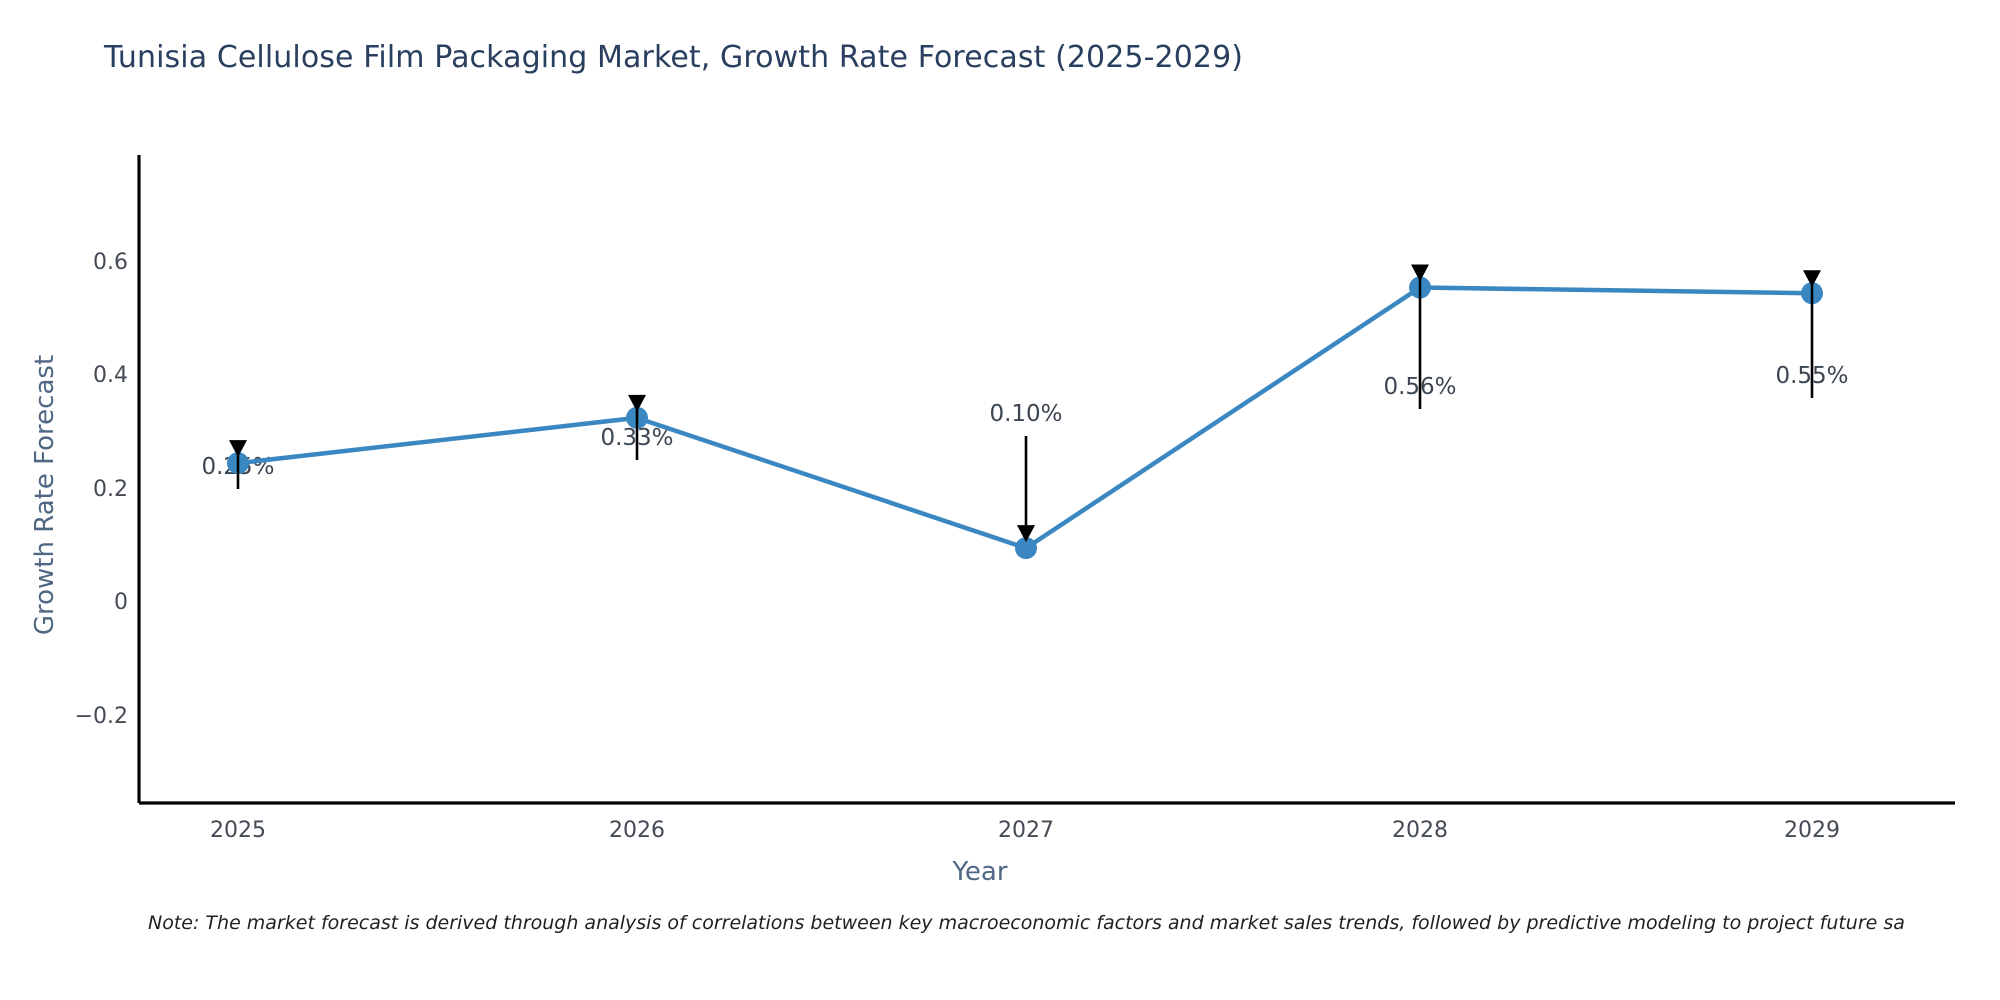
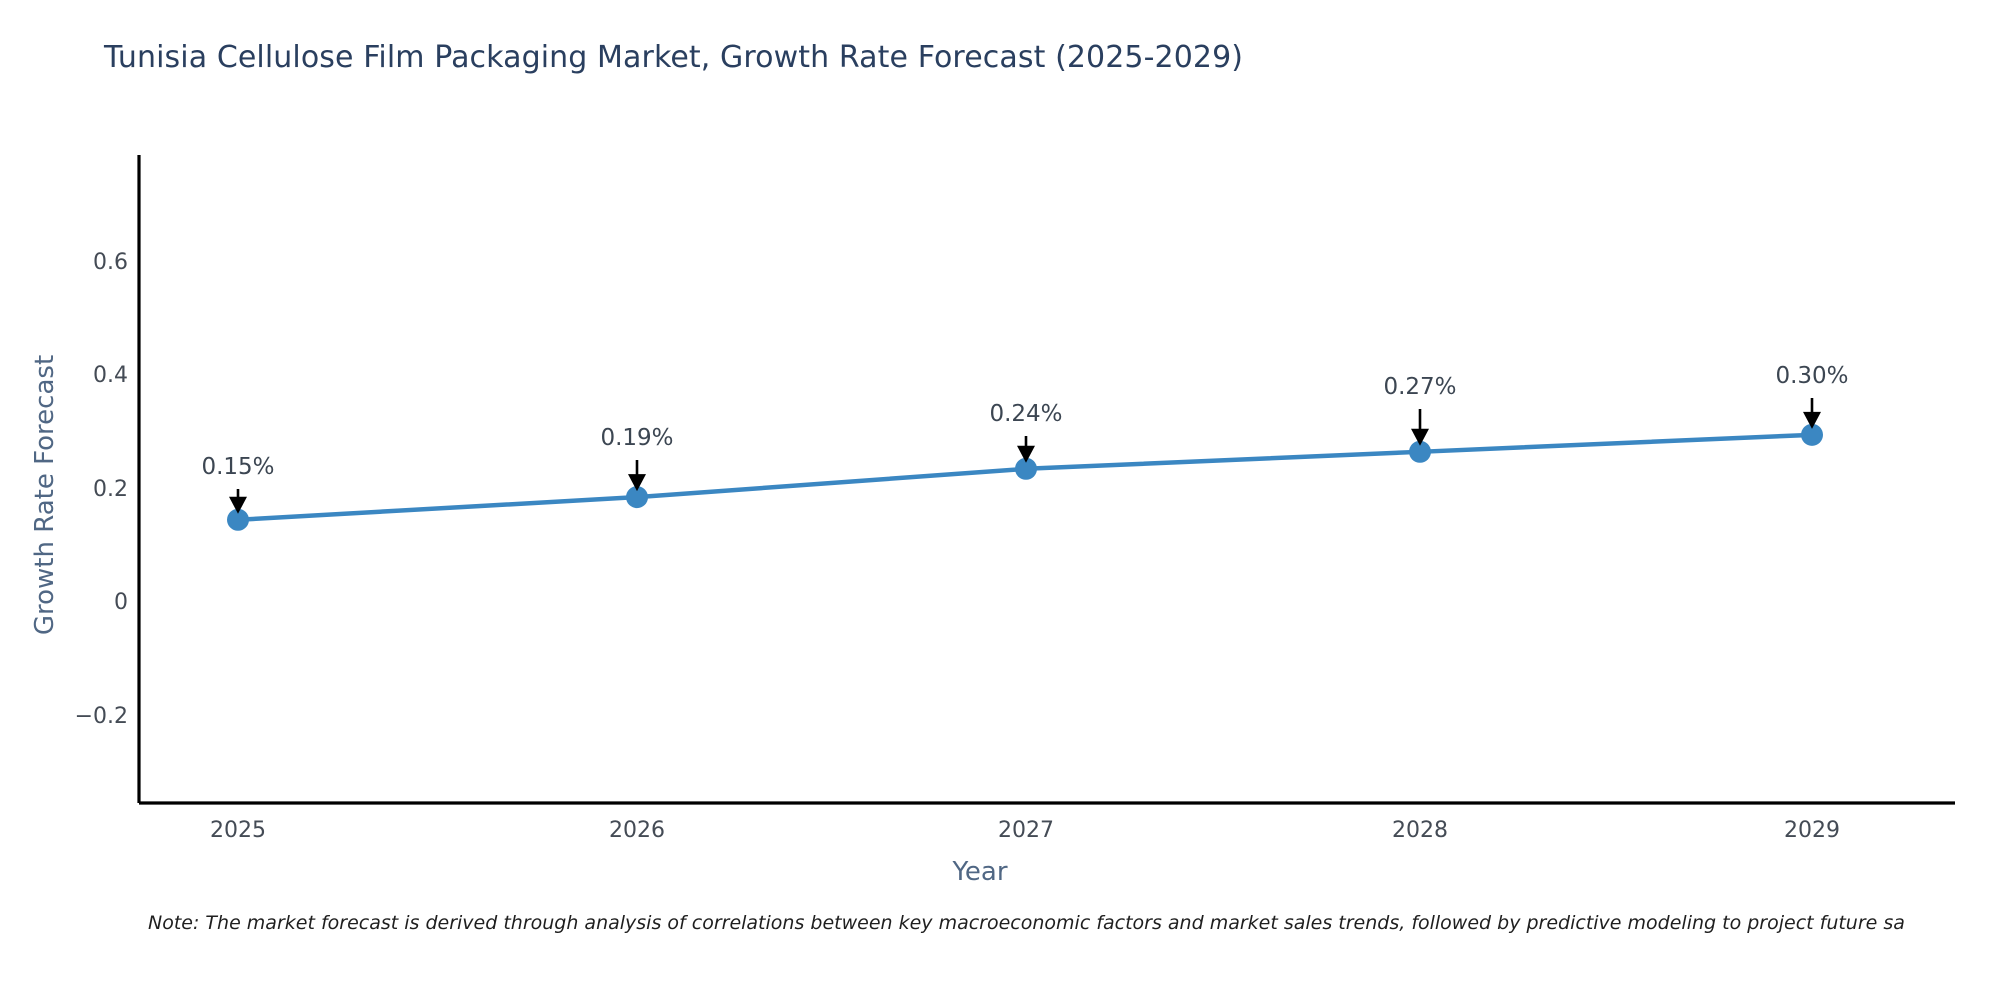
2025: 0.25% -> 0.15%
2026: 0.33% -> 0.19%
2027: 0.10% -> 0.24%
2028: 0.56% -> 0.27%
2029: 0.55% -> 0.30%
